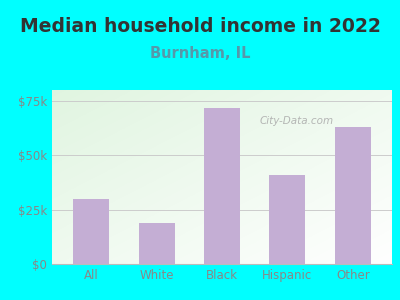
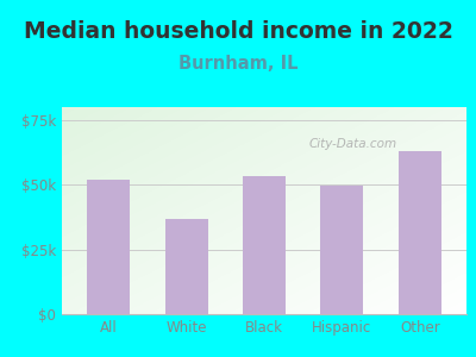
All: $30.0k -> $52.0k
White: $19.0k -> $37.0k
Black: $71.5k -> $53.5k
Hispanic: $41.0k -> $49.5k
